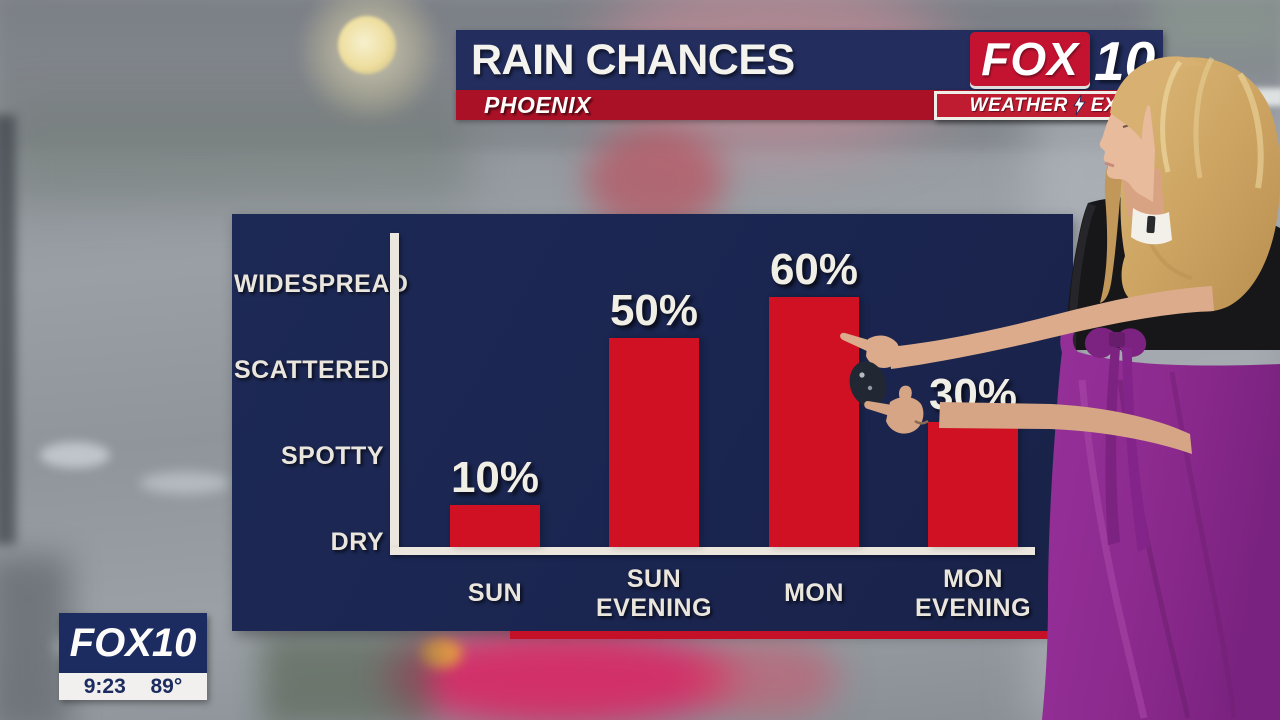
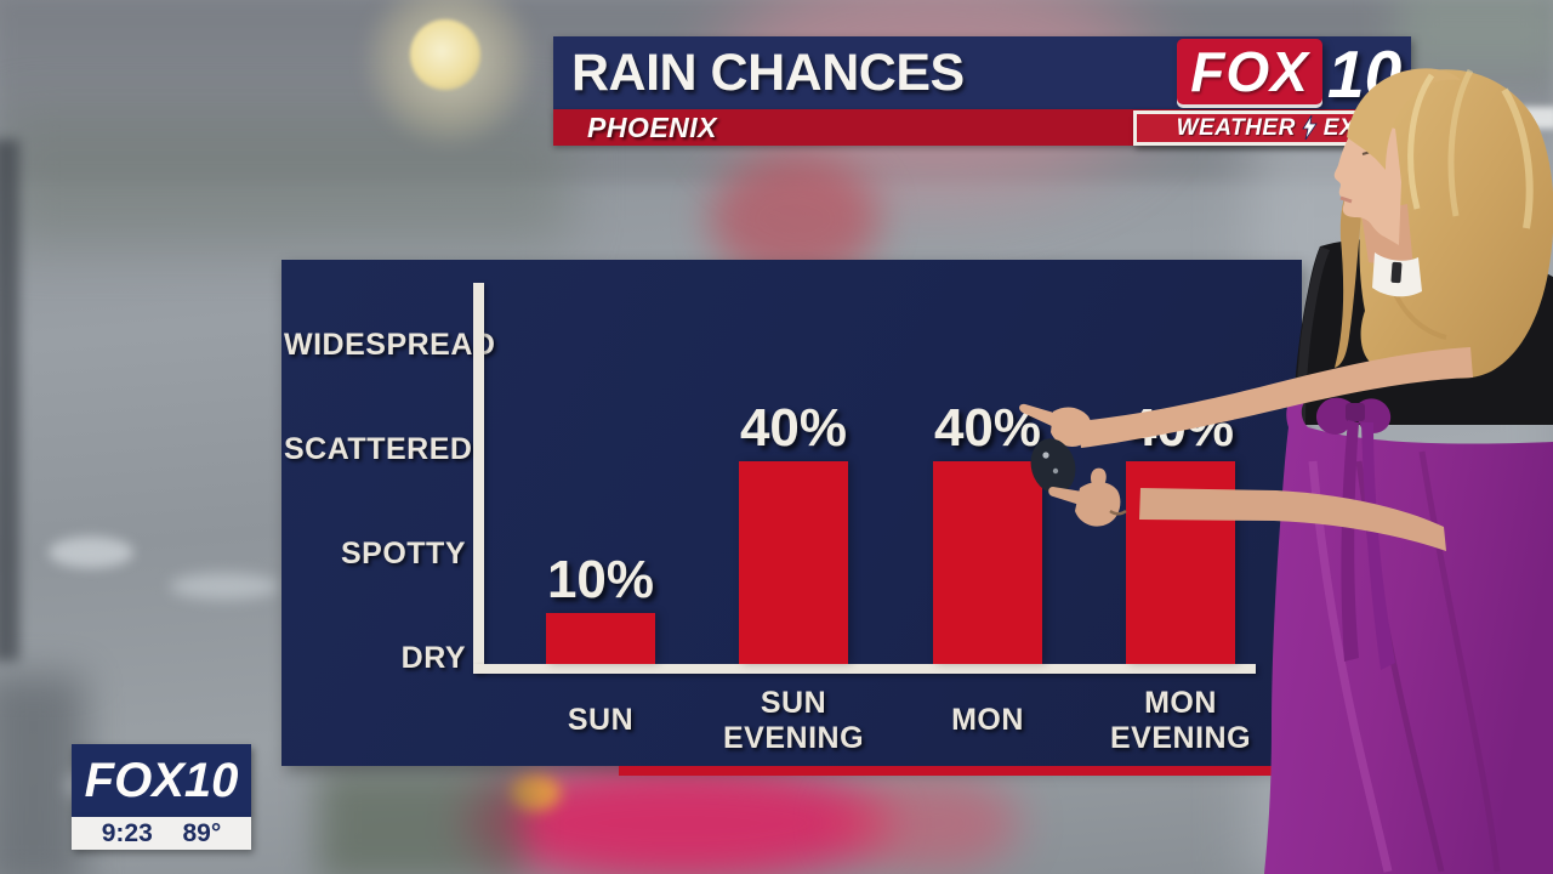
SUN EVENING: 50% -> 40%
MON: 60% -> 40%
MON EVENING: 30% -> 40%
